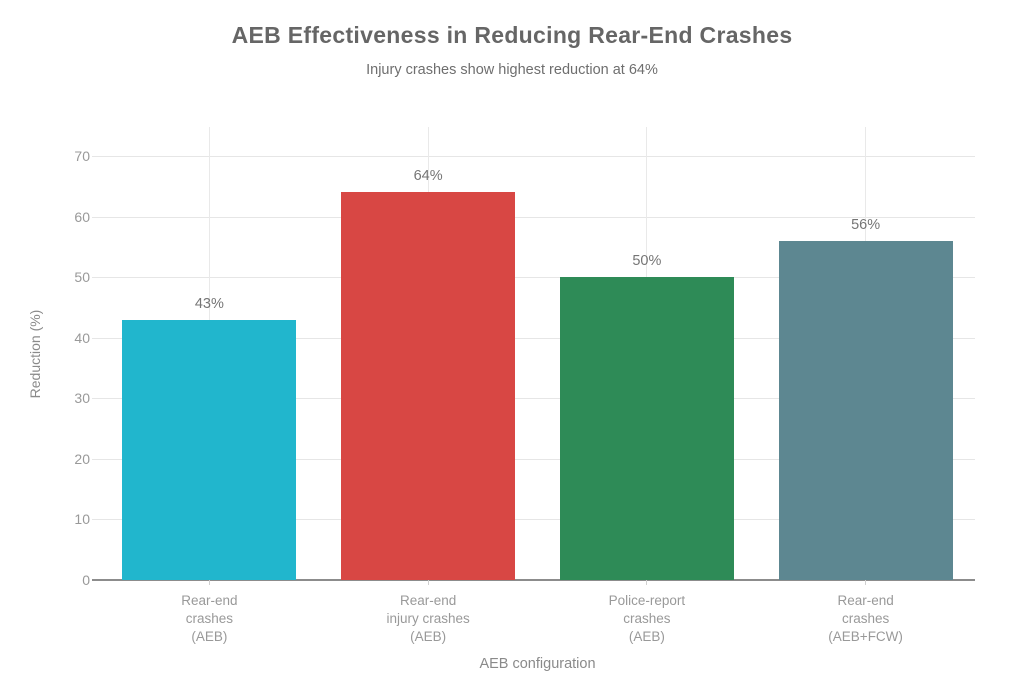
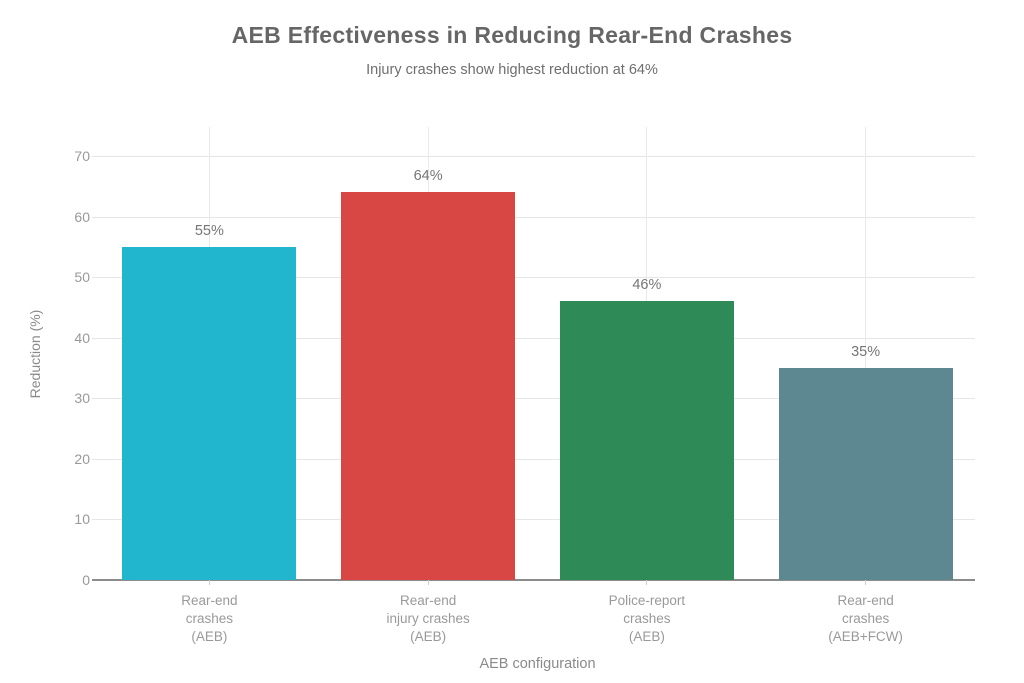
Rear-end crashes (AEB): 43% -> 55%
Police-report crashes (AEB): 50% -> 46%
Rear-end crashes (AEB+FCW): 56% -> 35%
